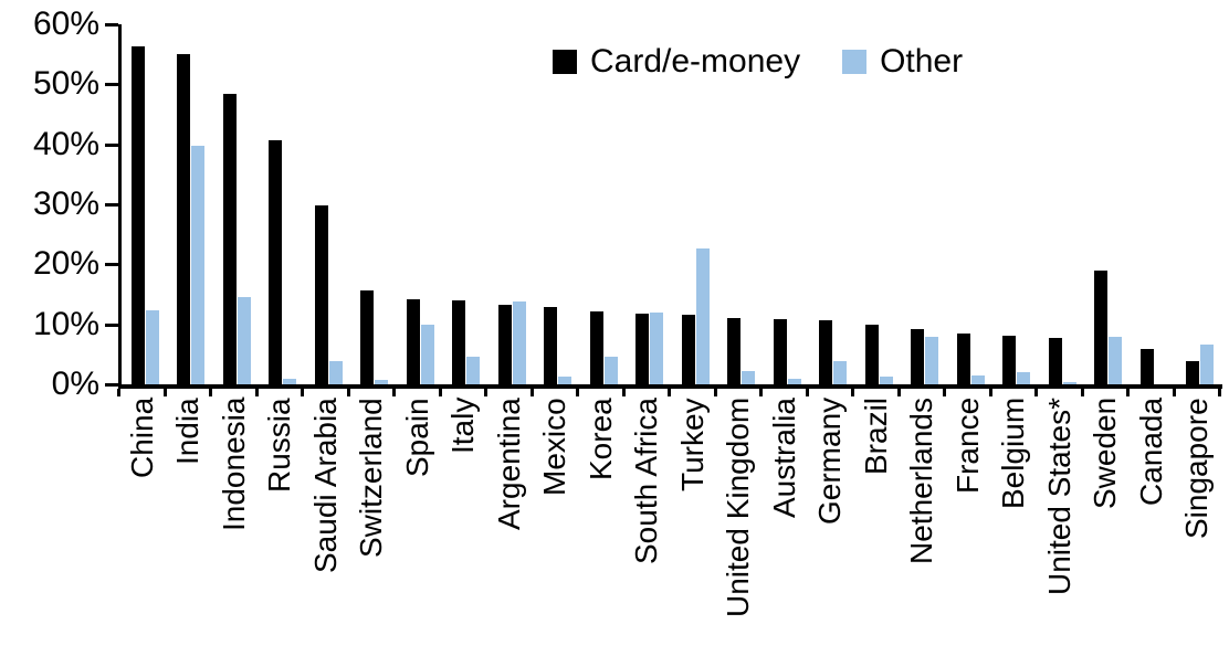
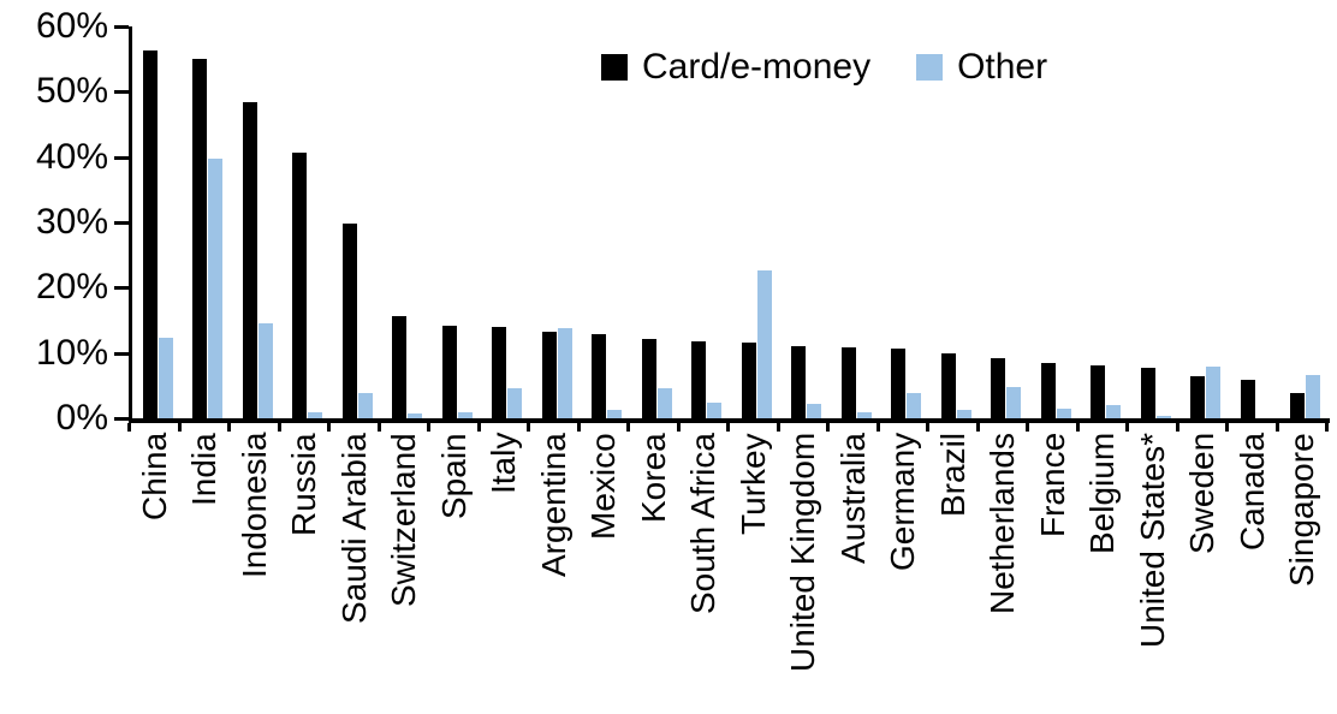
Other/Spain: 10% -> 1%
Other/South Africa: 12% -> 2%
Other/Netherlands: 8% -> 5%
Card/e-money/Sweden: 19% -> 6%
